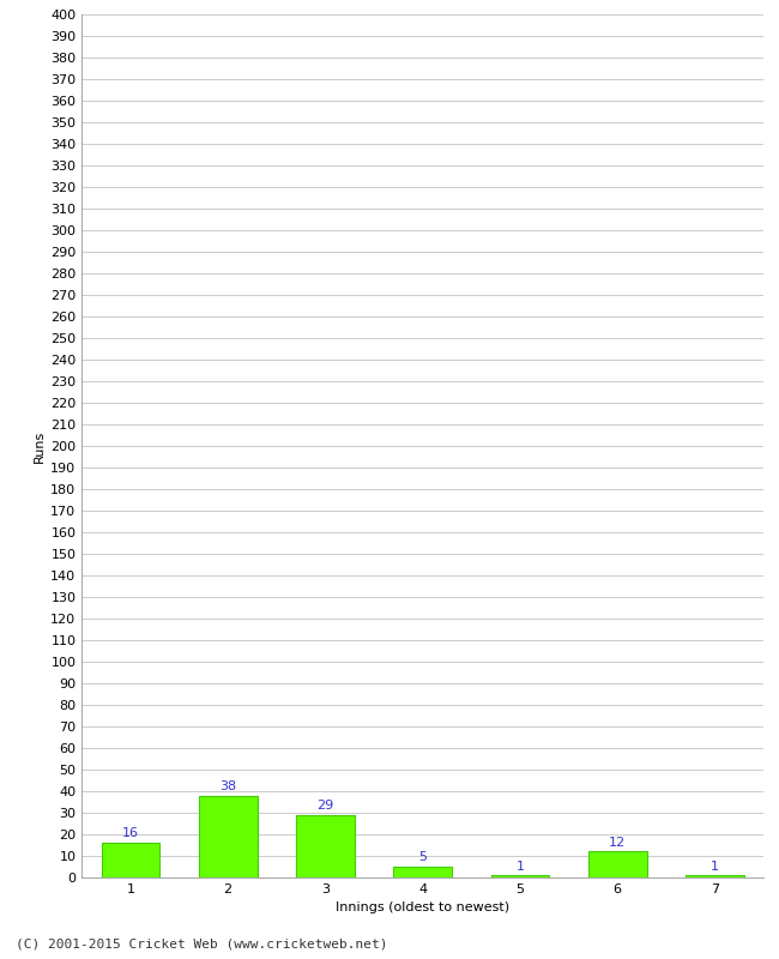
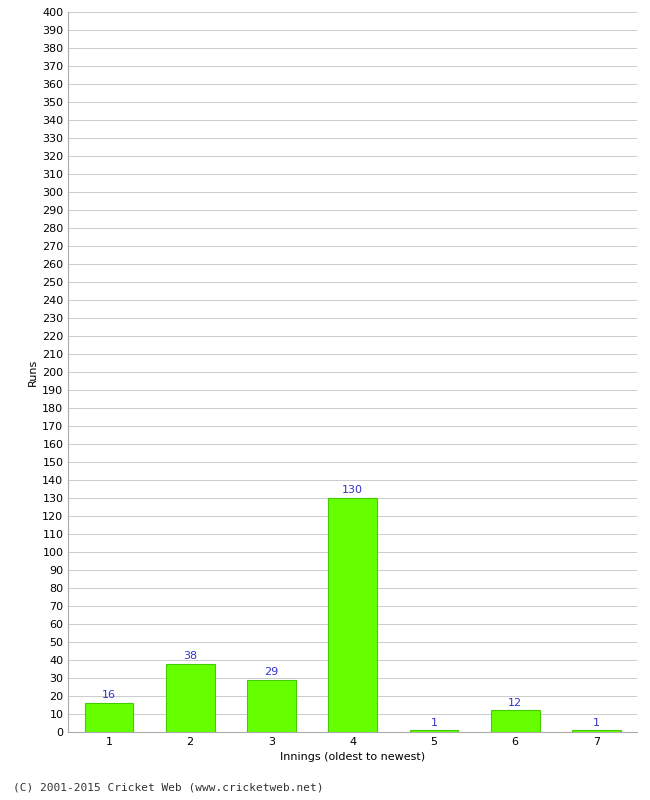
4: 5 -> 130
